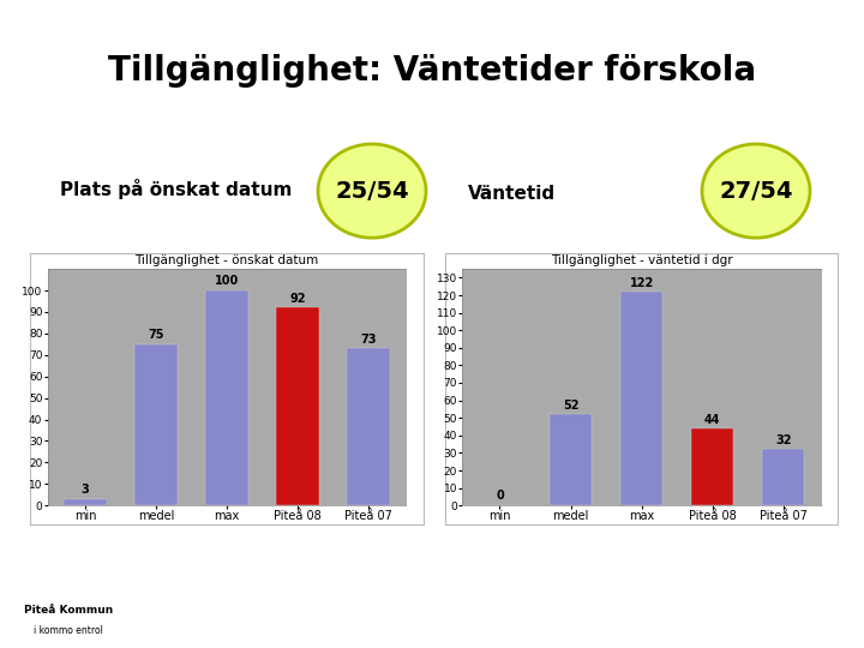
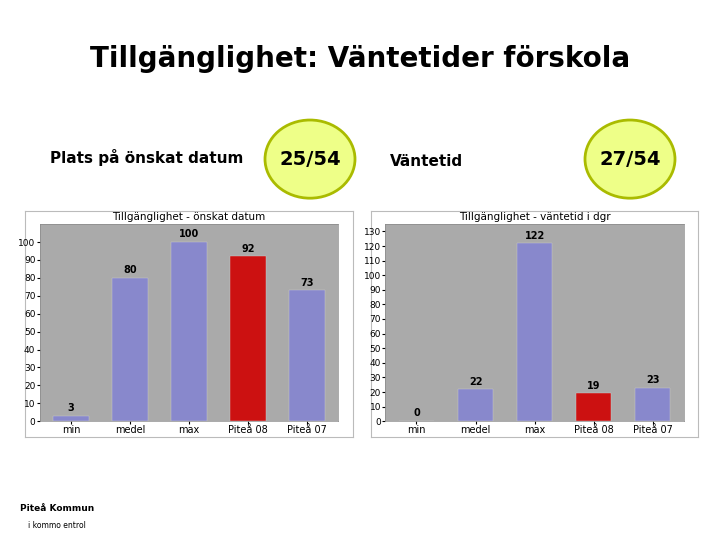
Tillgänglighet - önskat datum/medel: 75 -> 80
Tillgänglighet - väntetid i dgr/medel: 52 -> 22
Tillgänglighet - väntetid i dgr/Piteå 08: 44 -> 19
Tillgänglighet - väntetid i dgr/Piteå 07: 32 -> 23
